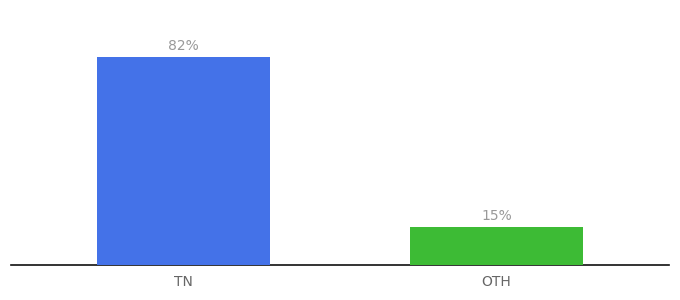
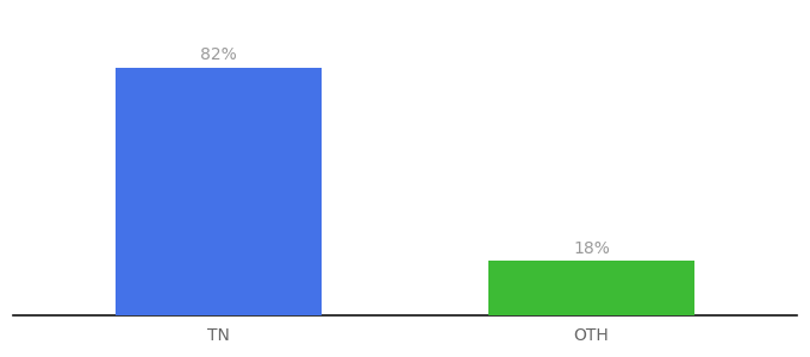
OTH: 15% -> 18%
